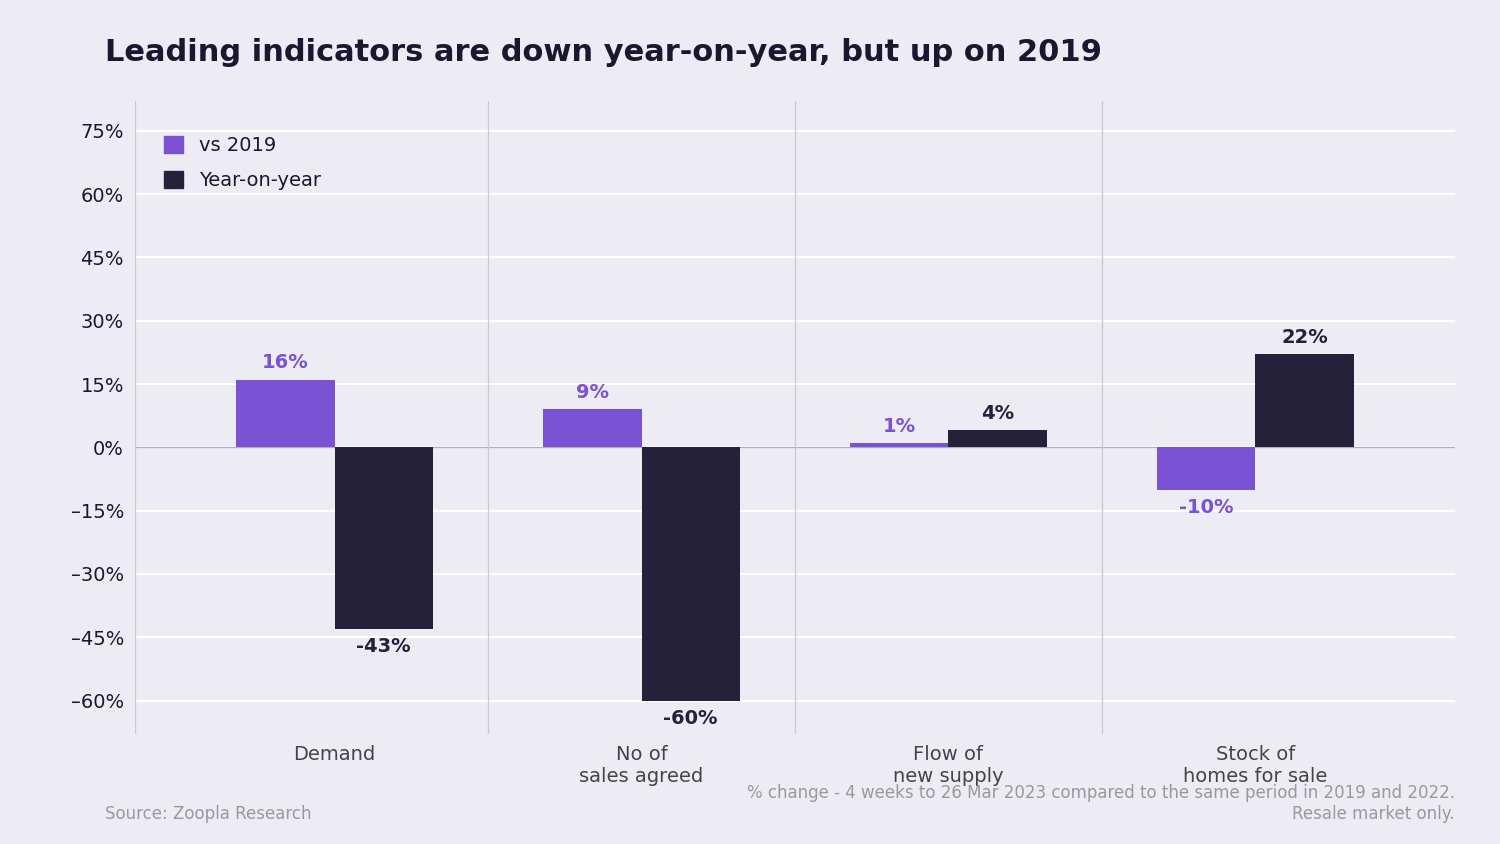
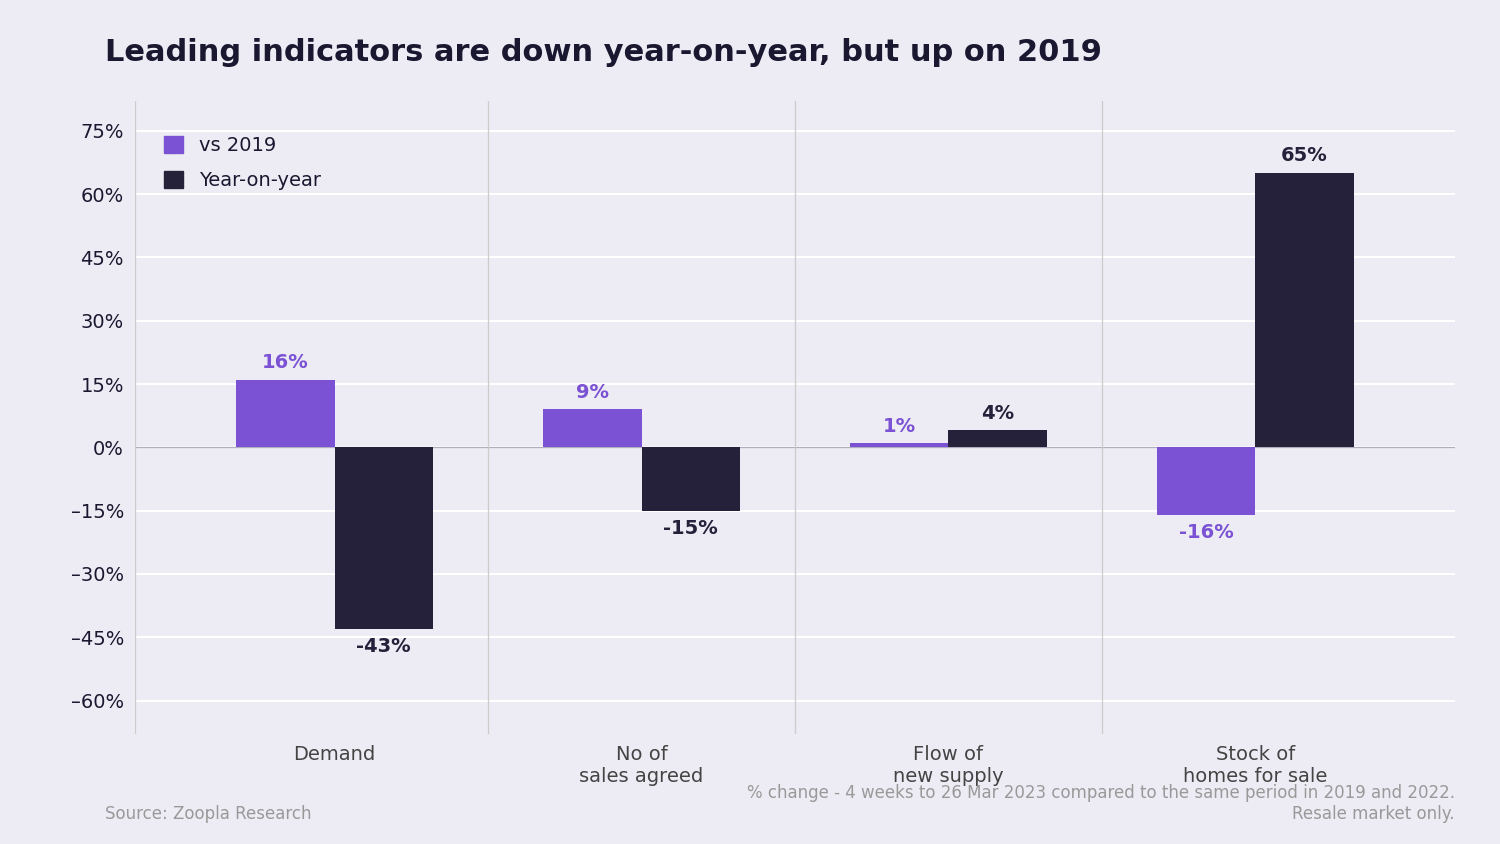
Year-on-year/No of sales agreed: -60% -> -15%
vs 2019/Stock of homes for sale: -10% -> -16%
Year-on-year/Stock of homes for sale: 22% -> 65%
